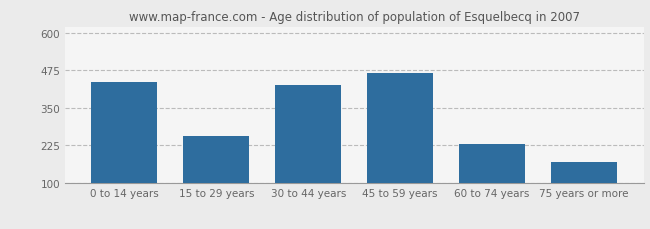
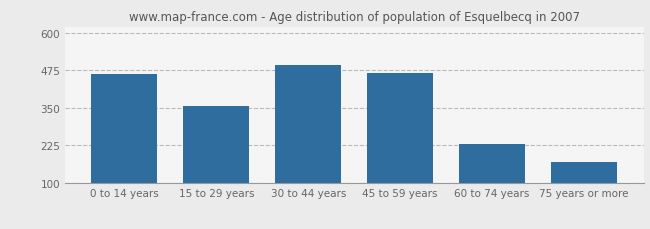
0 to 14 years: 435 -> 462
15 to 29 years: 255 -> 357
30 to 44 years: 425 -> 493
